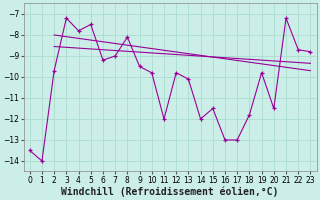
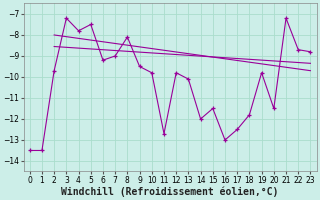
1: -14.0 -> -13.5
11: -12.0 -> -12.7
17: -13.0 -> -12.5
